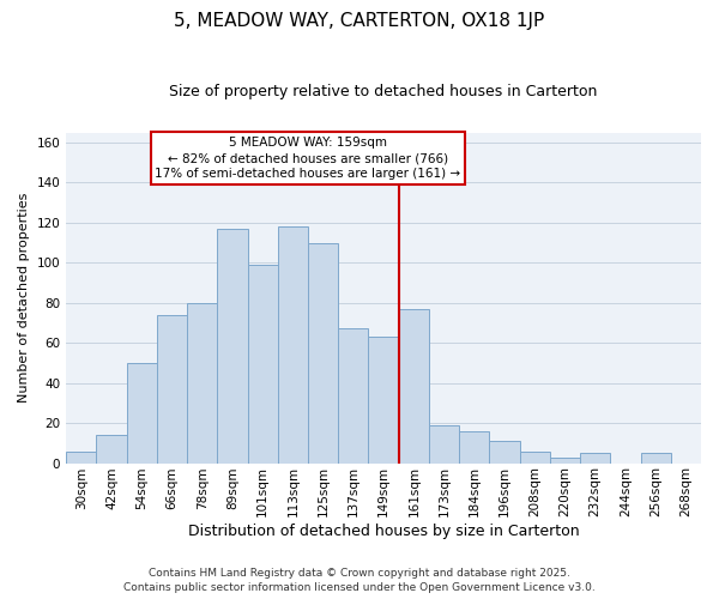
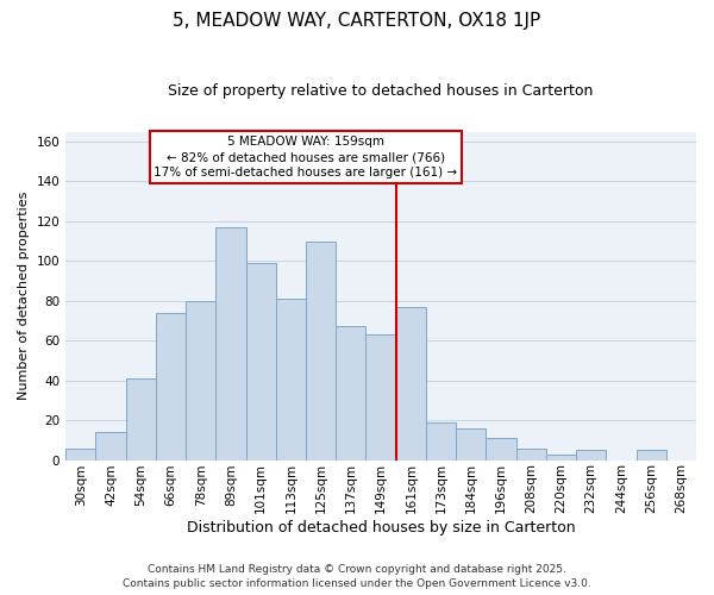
54sqm: 50 -> 41
113sqm: 118 -> 81
